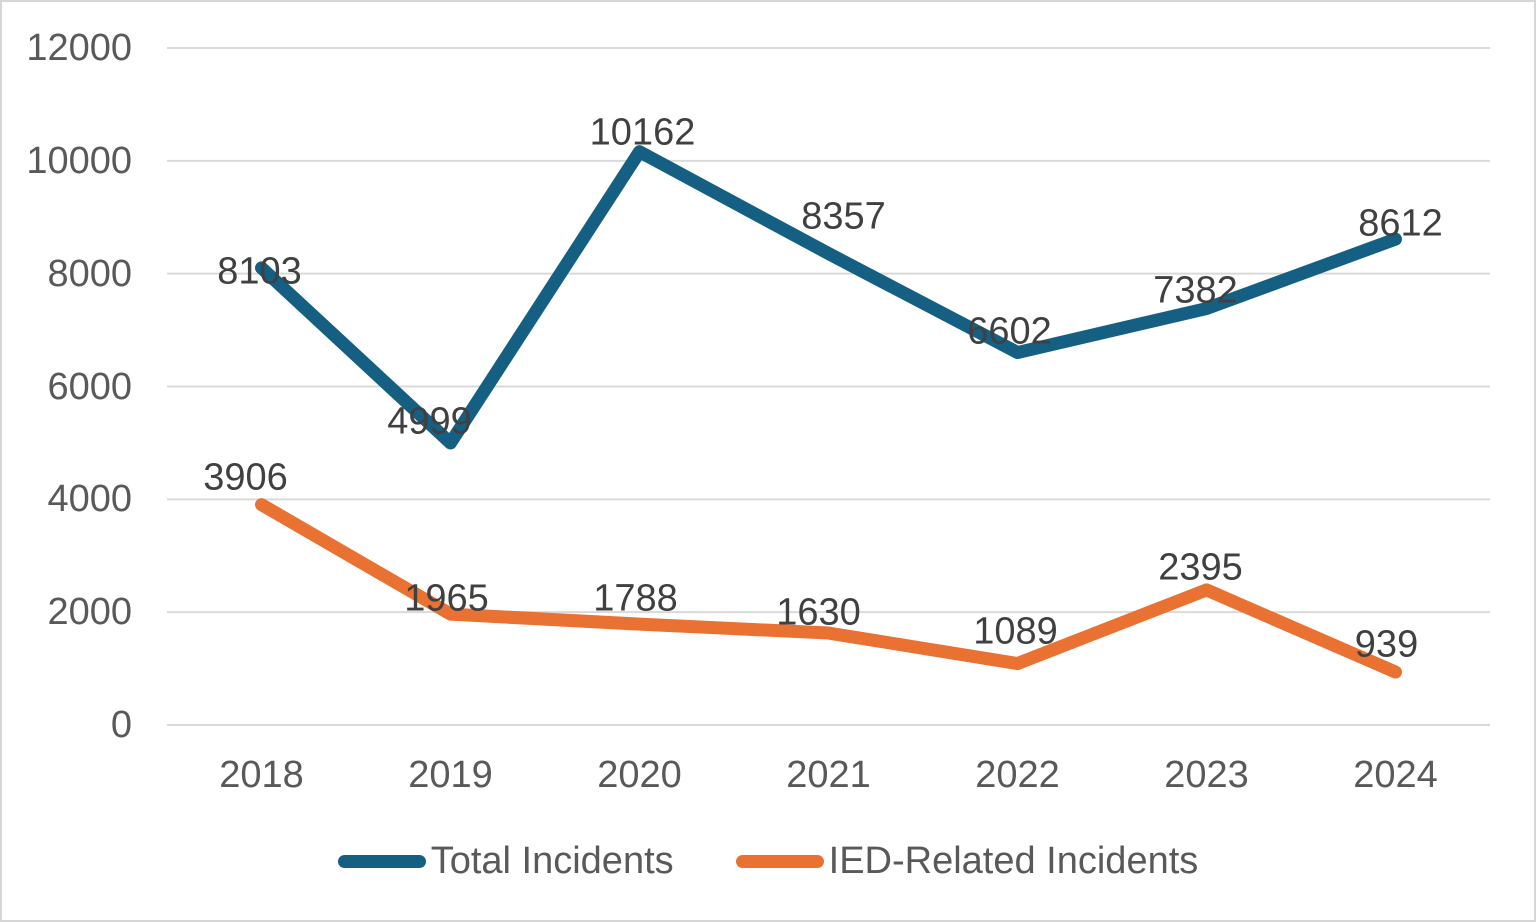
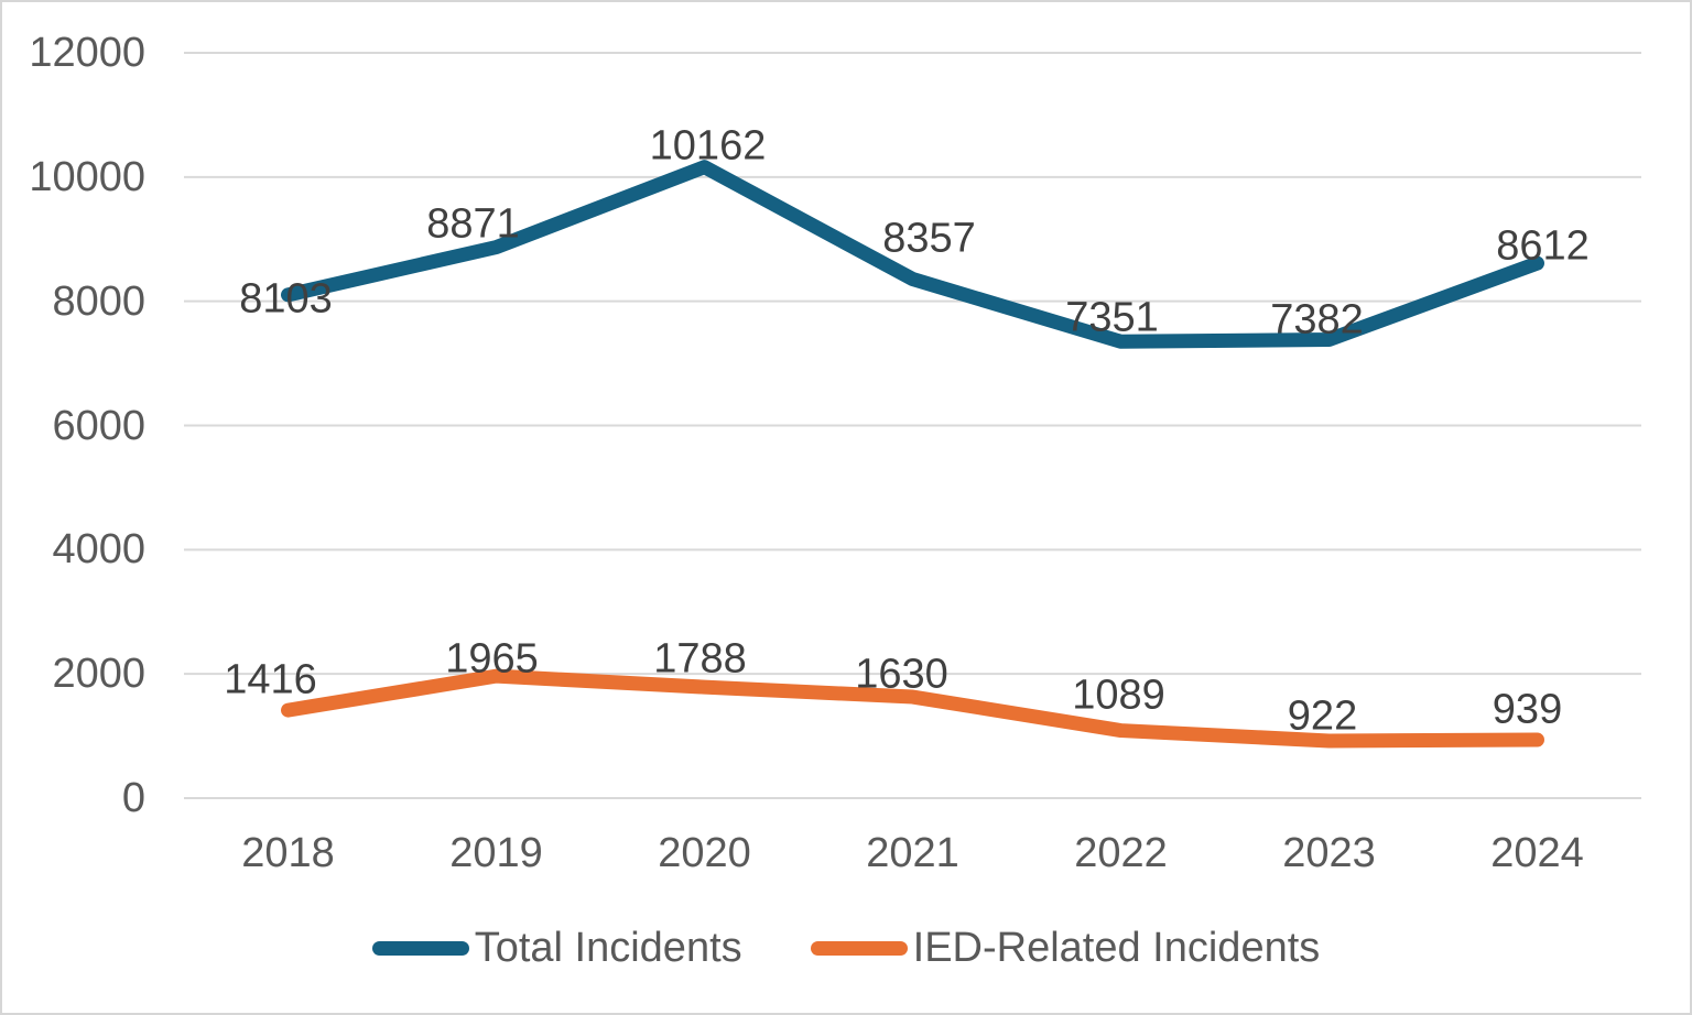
IED-Related Incidents/2018: 3906 -> 1416
Total Incidents/2019: 4999 -> 8871
Total Incidents/2022: 6602 -> 7351
IED-Related Incidents/2023: 2395 -> 922
